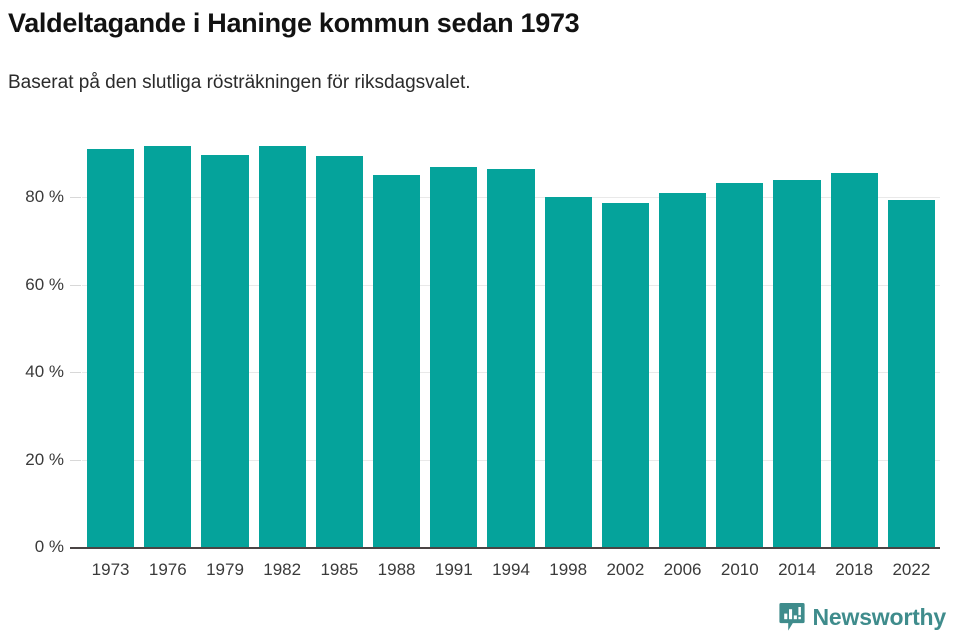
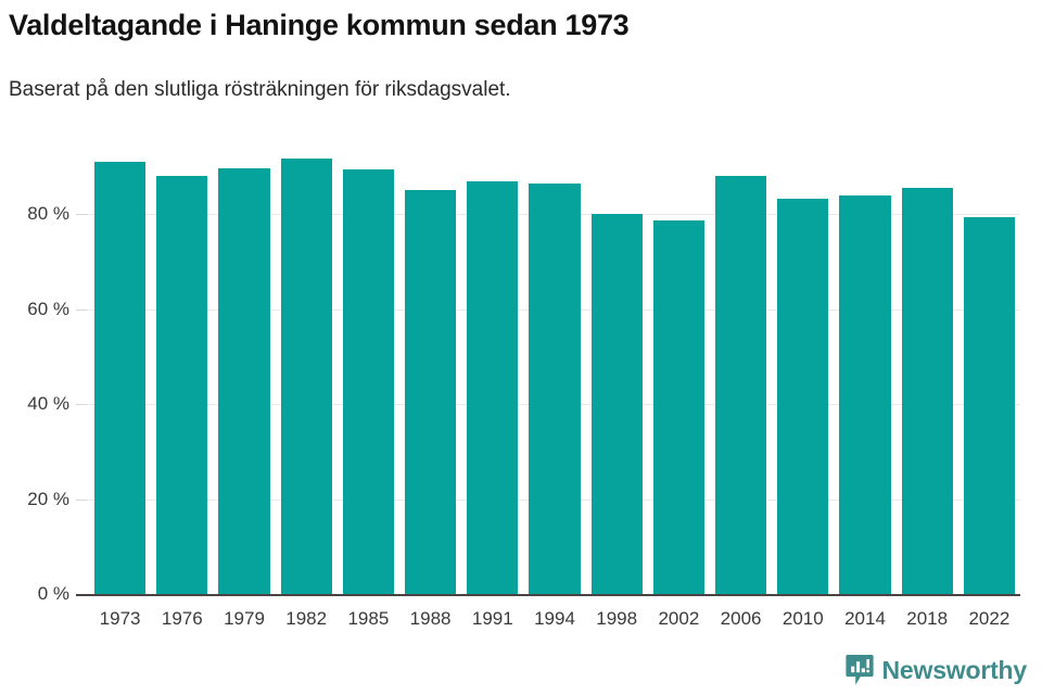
1976: 92% -> 88%
2006: 81% -> 88%
